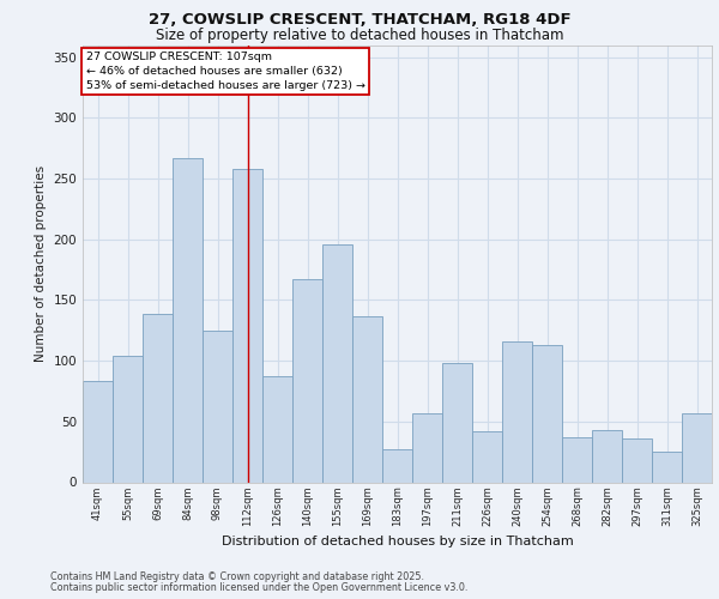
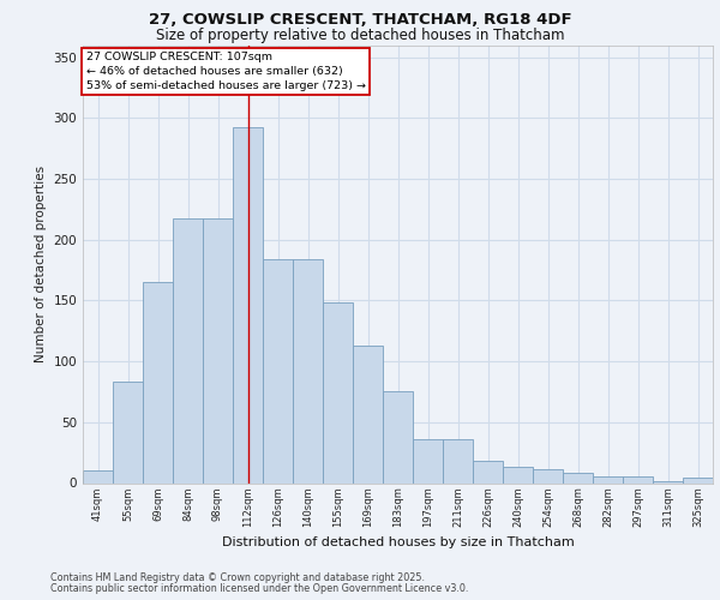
41sqm: 83 -> 10
55sqm: 104 -> 83
69sqm: 139 -> 165
84sqm: 267 -> 217
98sqm: 125 -> 217
112sqm: 258 -> 292
126sqm: 87 -> 184
140sqm: 167 -> 184
155sqm: 196 -> 148
169sqm: 137 -> 113
183sqm: 27 -> 75
197sqm: 57 -> 36
211sqm: 98 -> 36
226sqm: 42 -> 18
240sqm: 116 -> 13
254sqm: 113 -> 11
268sqm: 37 -> 8
282sqm: 43 -> 5
297sqm: 36 -> 5
311sqm: 25 -> 1
325sqm: 57 -> 4
